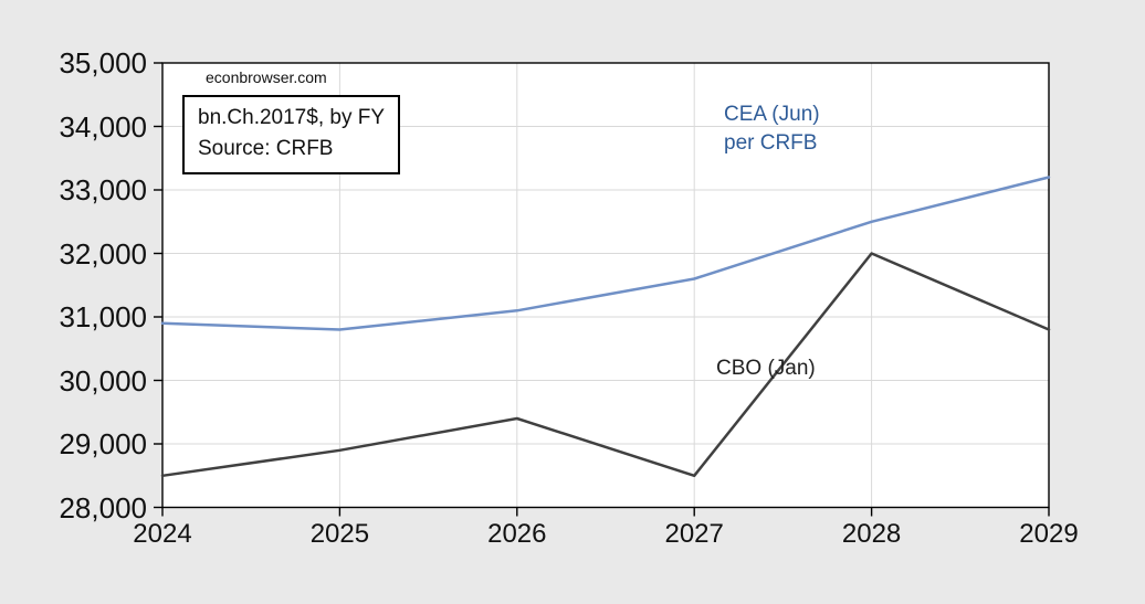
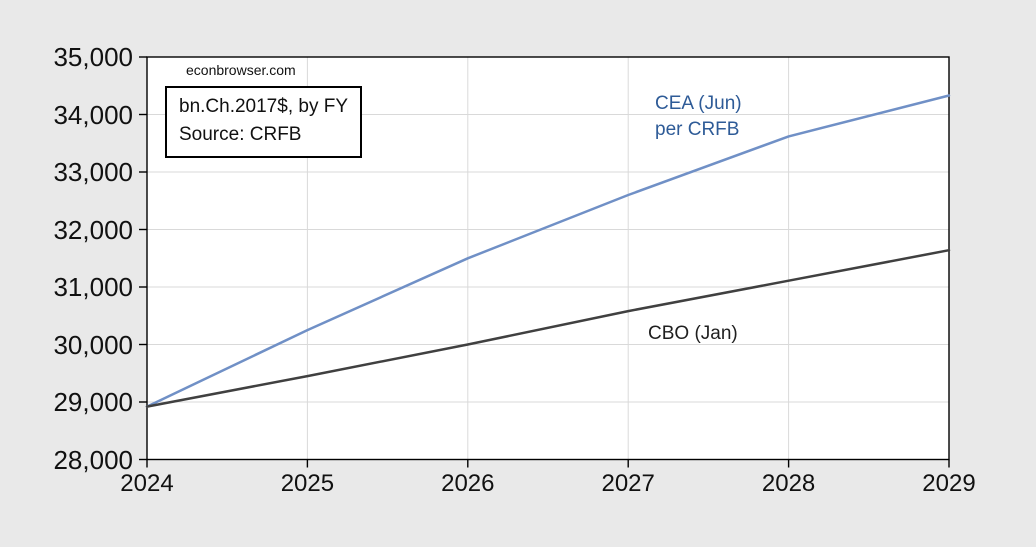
CEA (Jun) per CRFB/2024: 30900 -> 28900
CBO (Jan)/2024: 28500 -> 28900
CEA (Jun) per CRFB/2025: 30800 -> 30200
CBO (Jan)/2025: 28900 -> 29400
CEA (Jun) per CRFB/2026: 31100 -> 31500
CBO (Jan)/2026: 29400 -> 30000
CEA (Jun) per CRFB/2027: 31600 -> 32600
CBO (Jan)/2027: 28500 -> 30600
CEA (Jun) per CRFB/2028: 32500 -> 33600
CBO (Jan)/2028: 32000 -> 31100
CEA (Jun) per CRFB/2029: 33200 -> 34300
CBO (Jan)/2029: 30800 -> 31600
